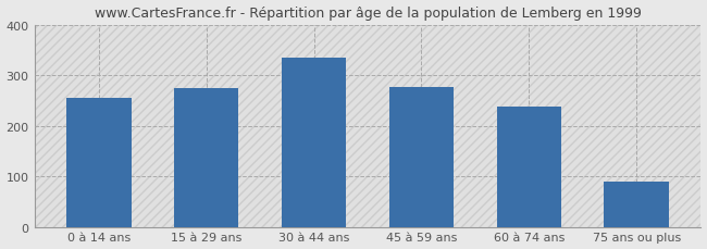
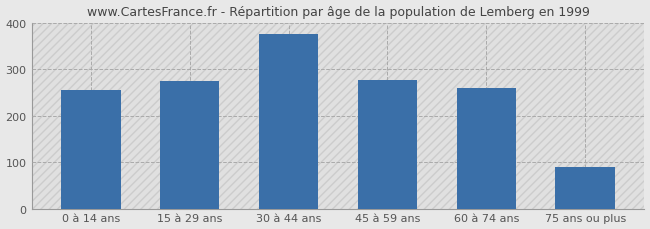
30 à 44 ans: 335 -> 375
60 à 74 ans: 238 -> 260
